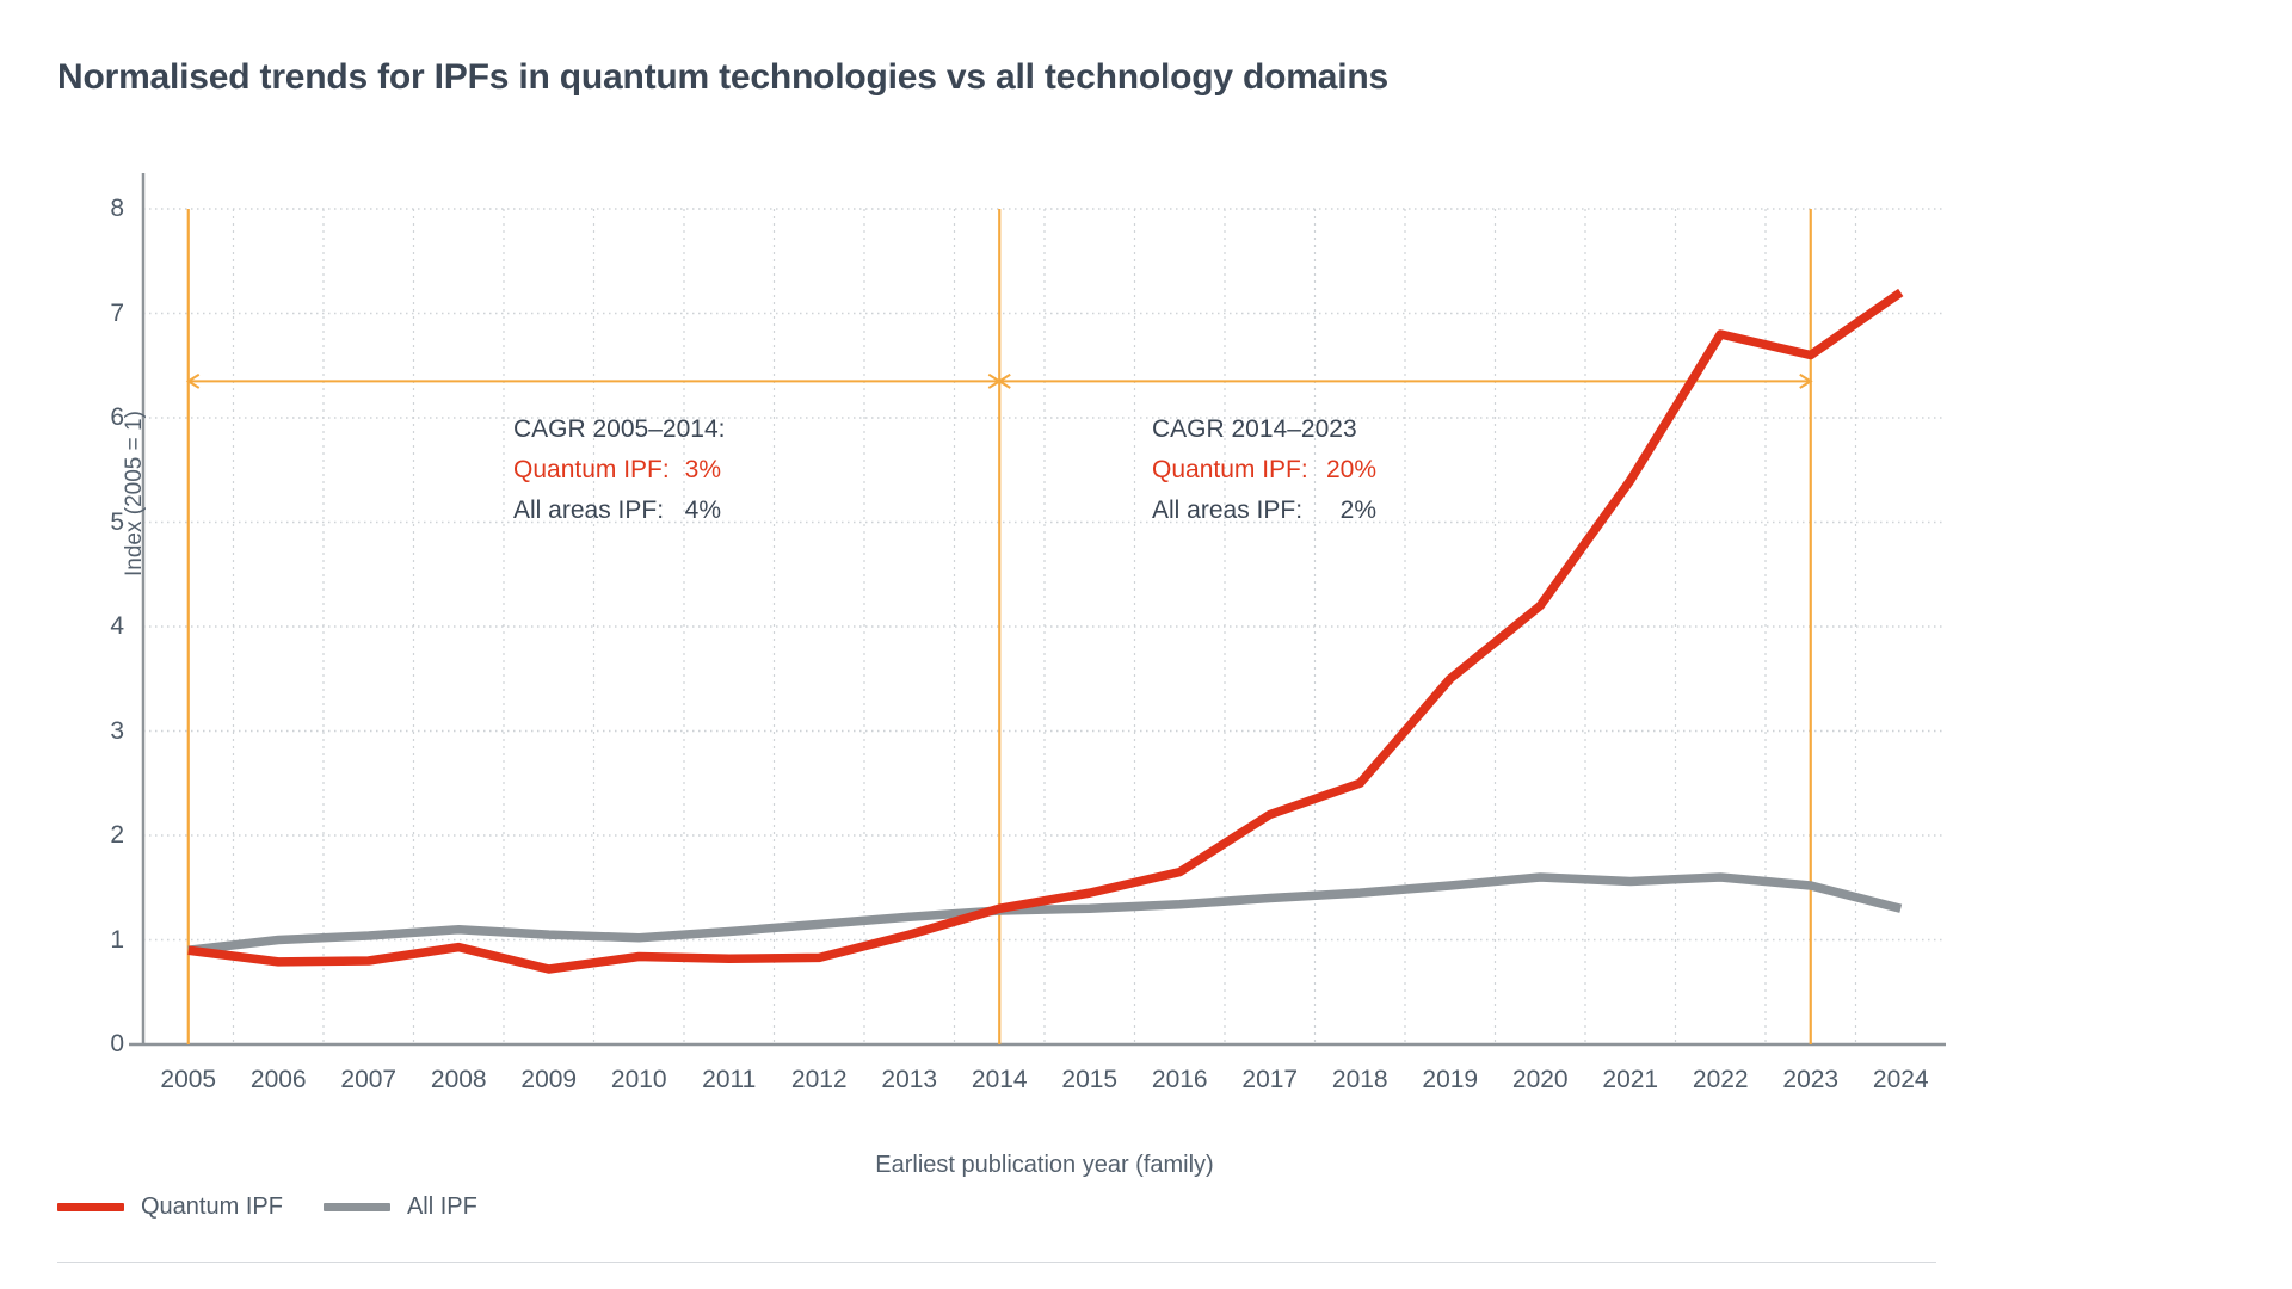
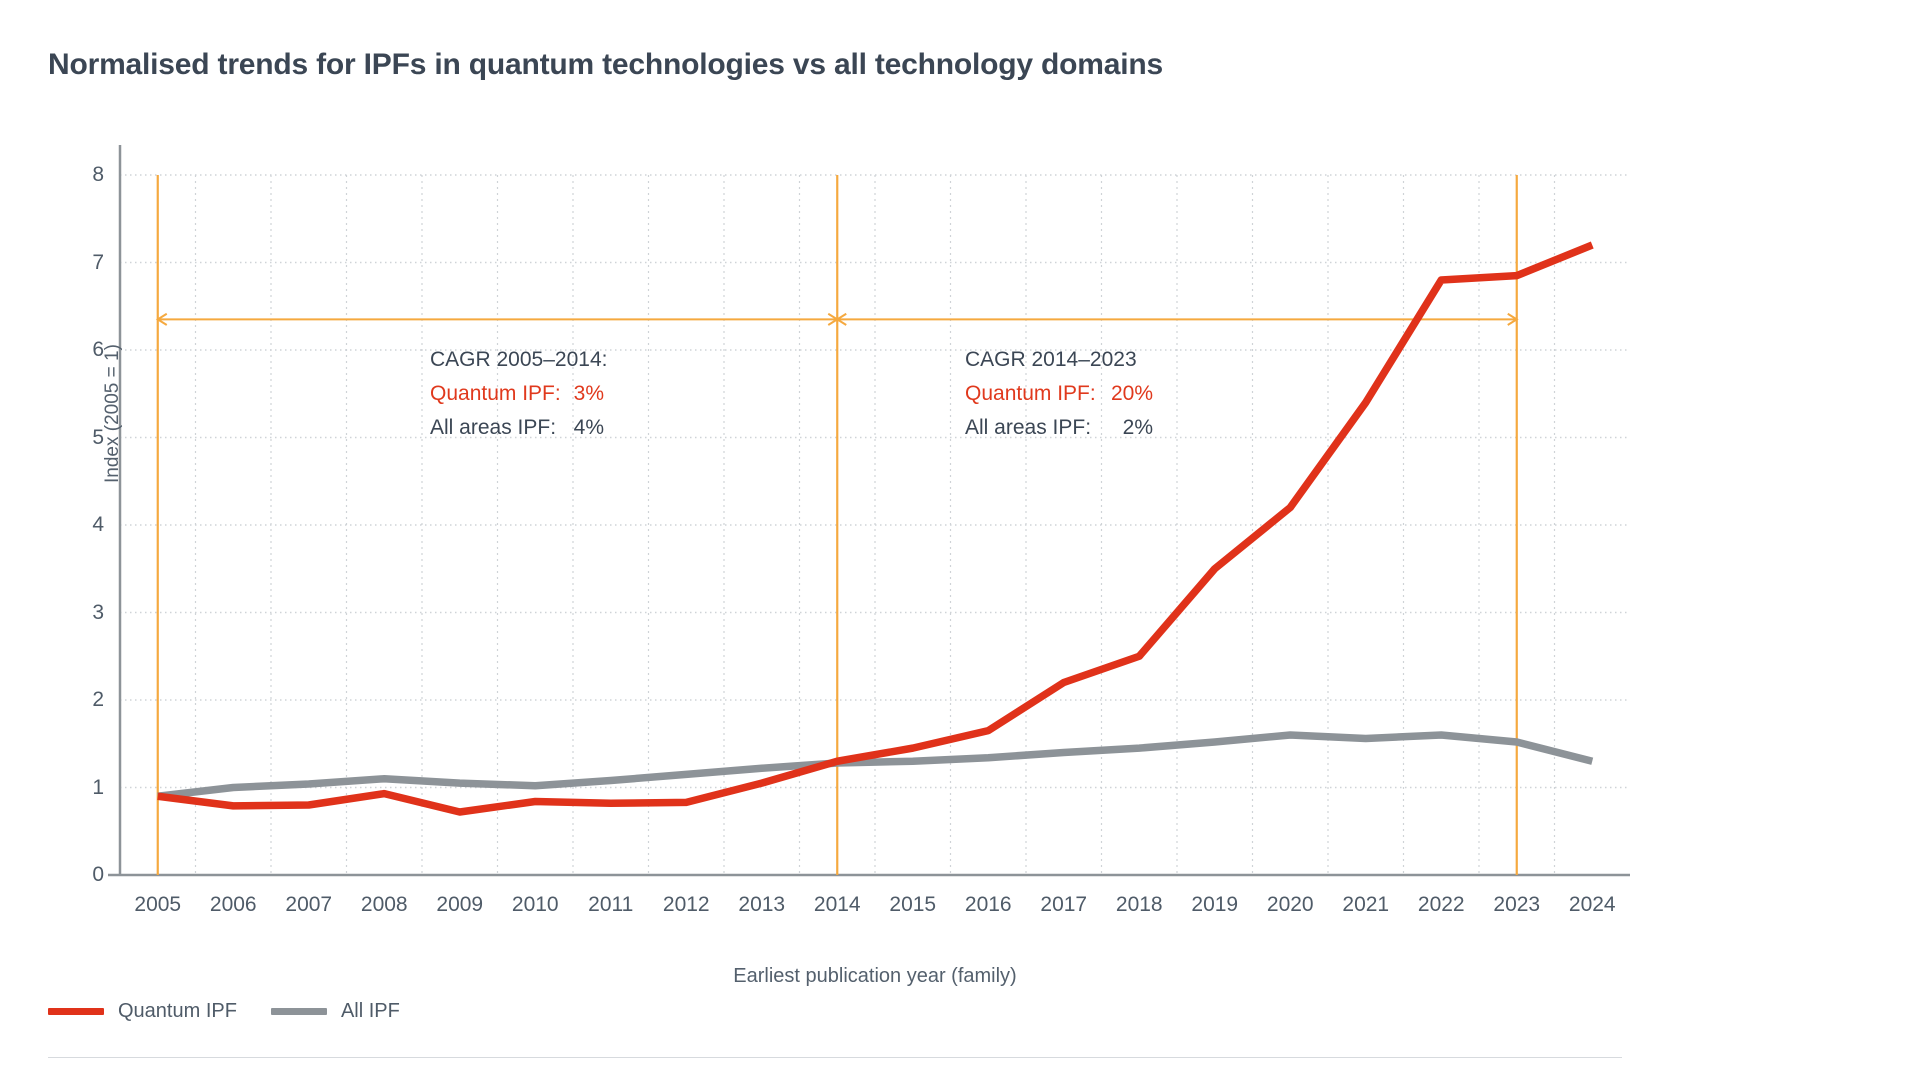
Quantum IPF/2023: 6.6 -> 6.8
